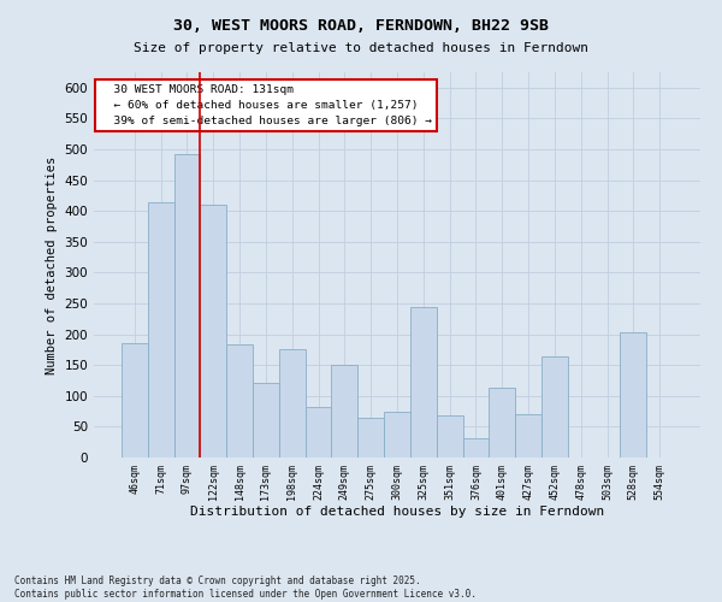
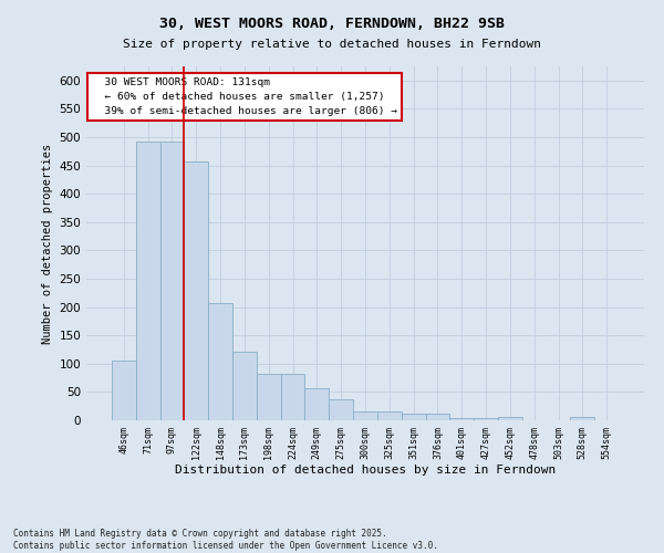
46sqm: 186 -> 106
71sqm: 414 -> 492
122sqm: 410 -> 458
148sqm: 184 -> 207
198sqm: 176 -> 83
249sqm: 150 -> 57
275sqm: 64 -> 38
300sqm: 74 -> 15
325sqm: 244 -> 15
351sqm: 68 -> 11
376sqm: 32 -> 11
401sqm: 114 -> 3
427sqm: 70 -> 3
452sqm: 164 -> 5
528sqm: 204 -> 6
